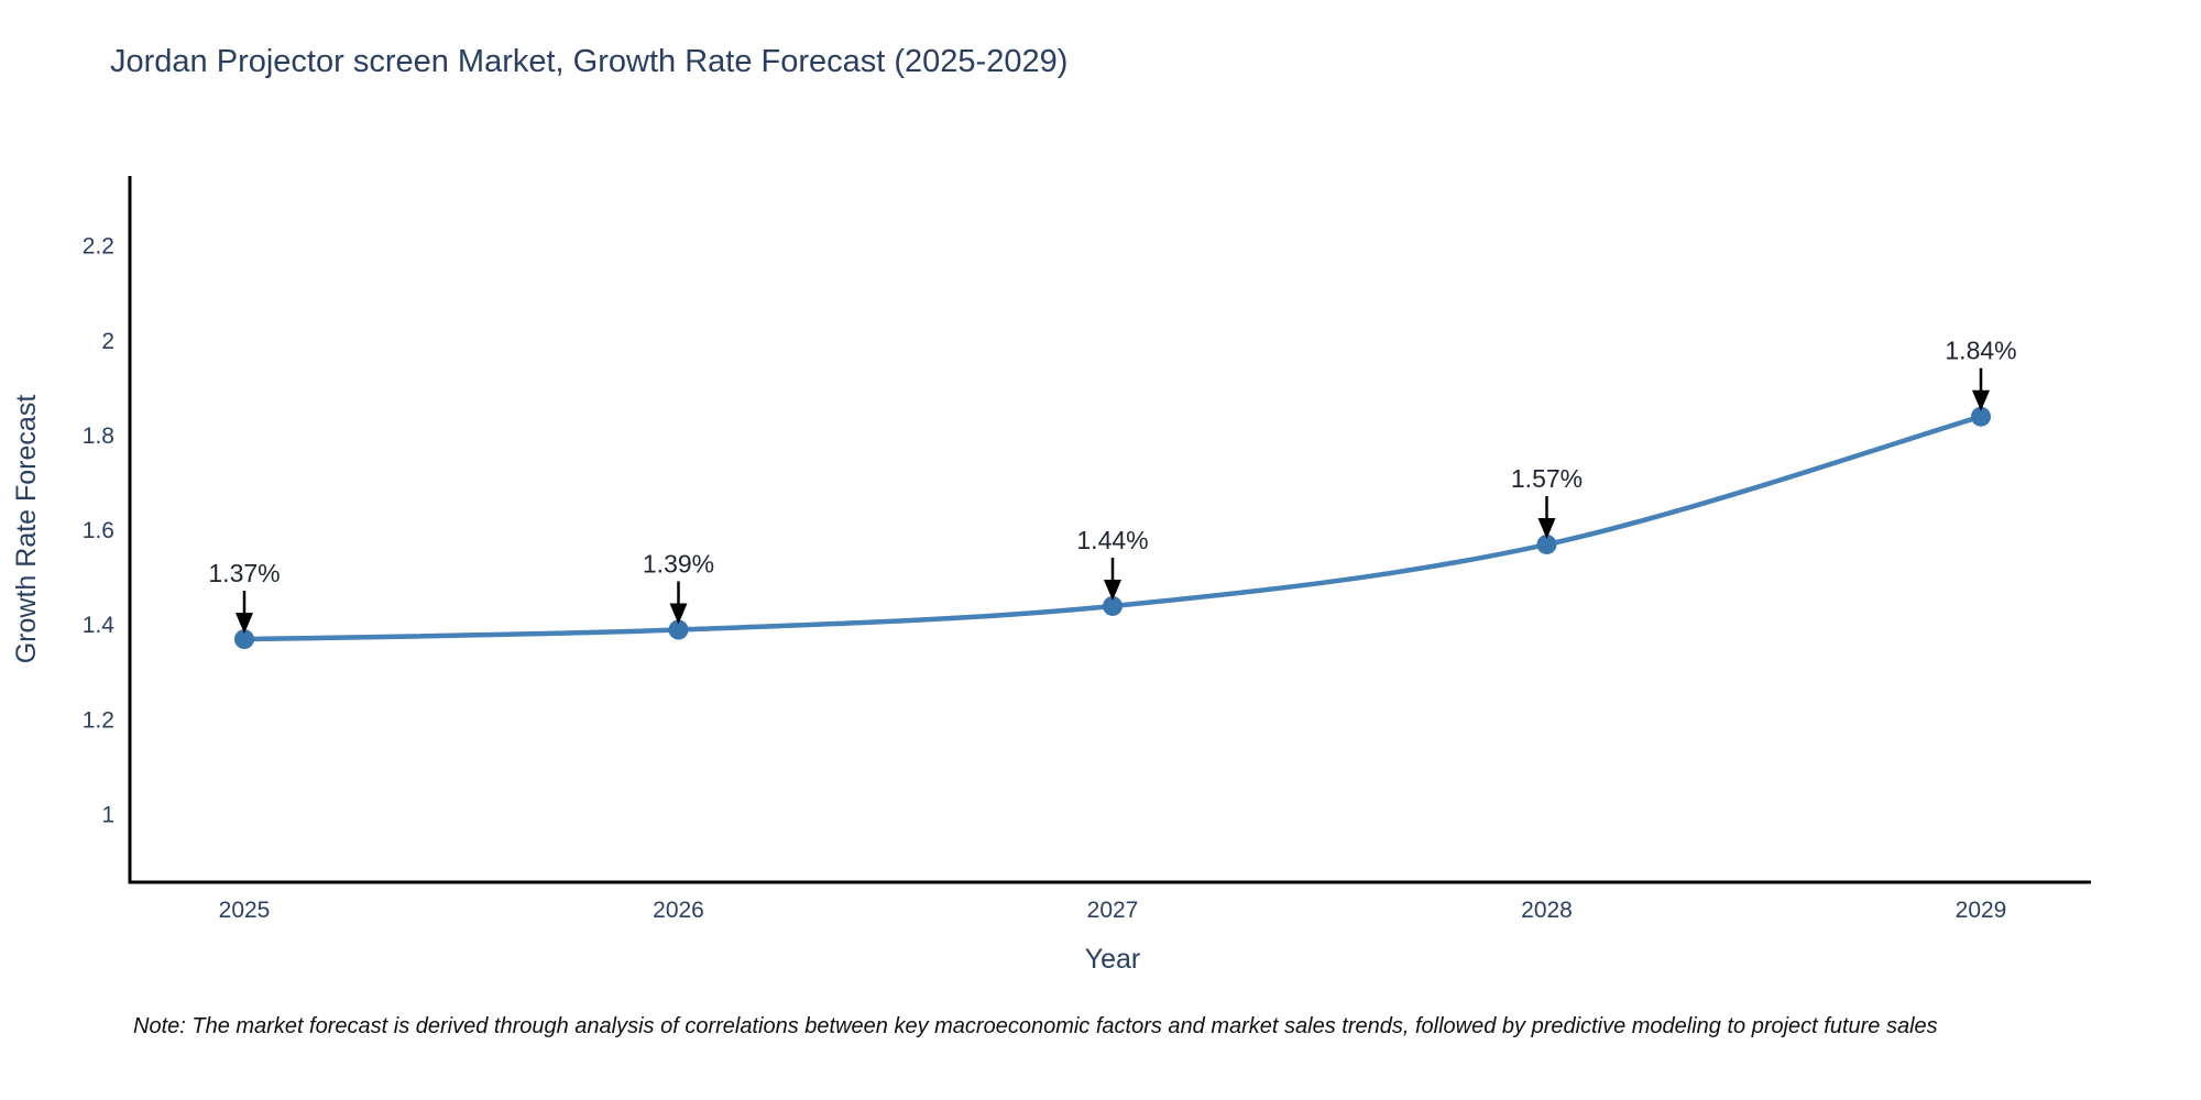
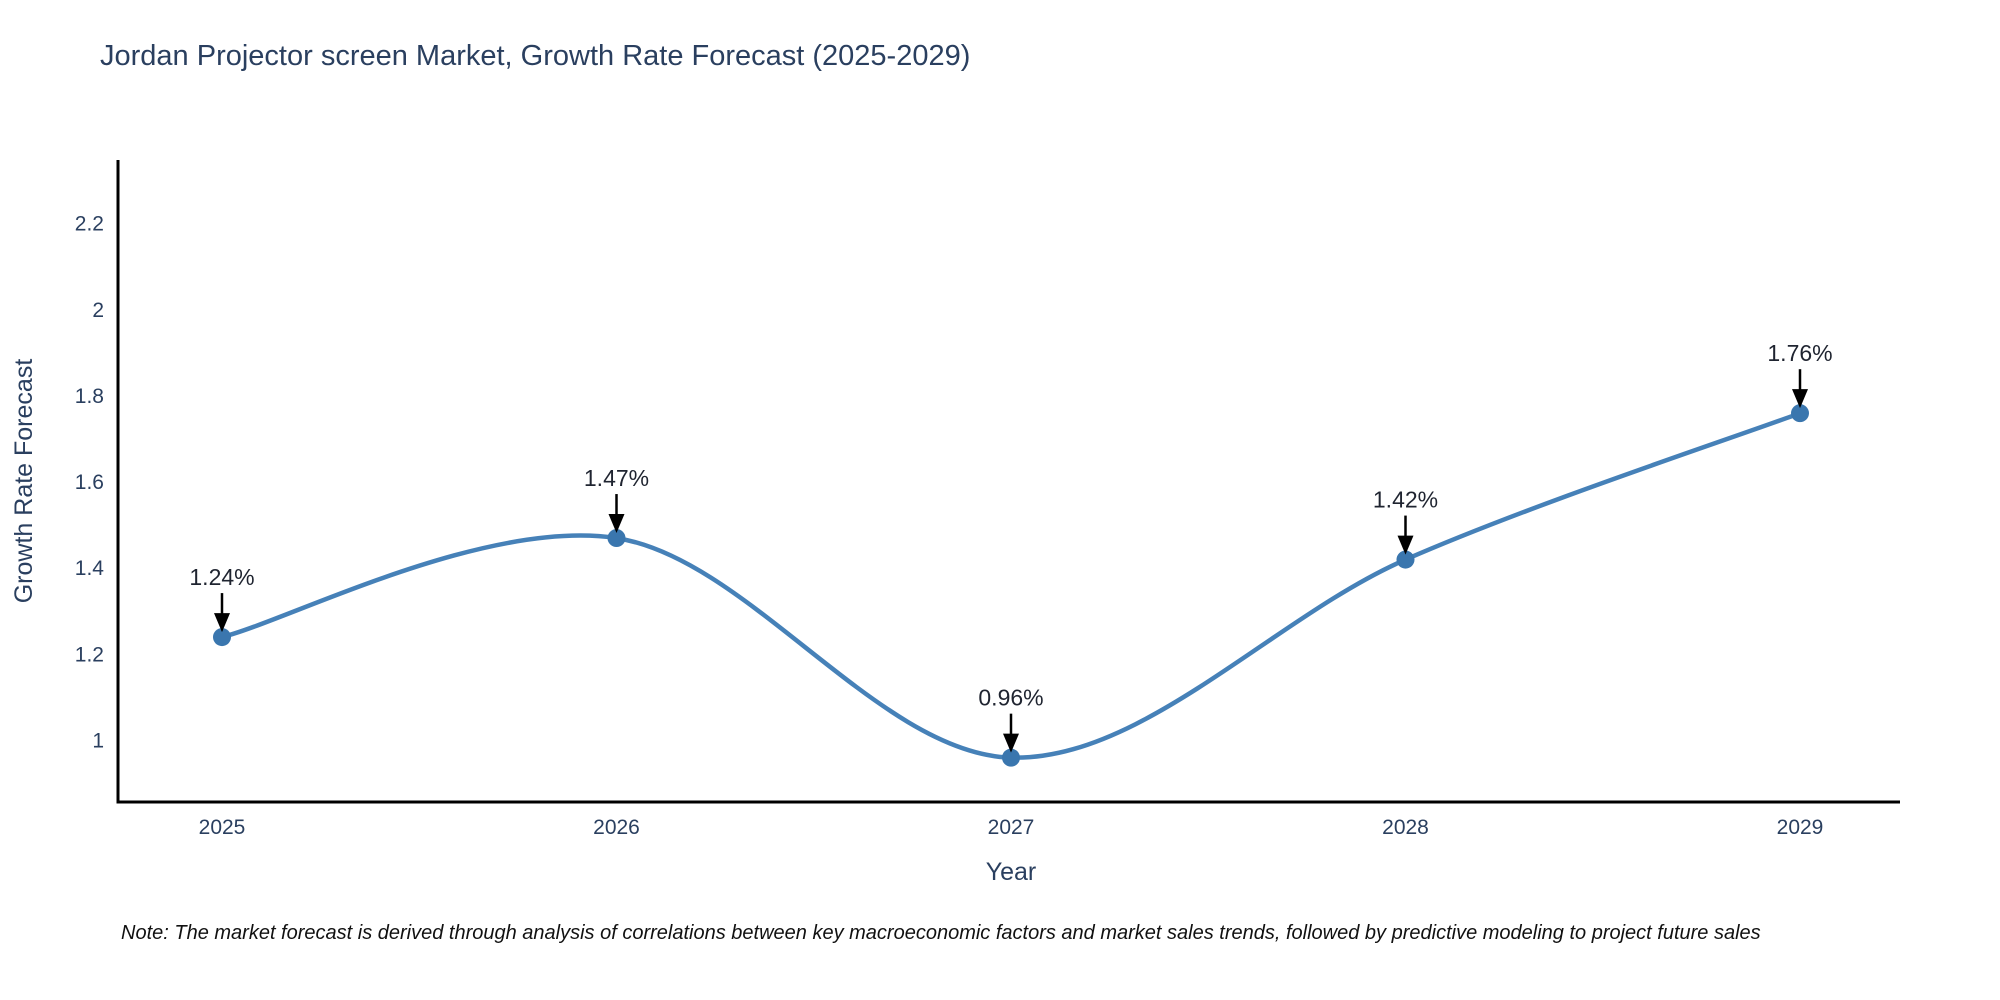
2025: 1.37% -> 1.24%
2026: 1.39% -> 1.47%
2027: 1.44% -> 0.96%
2028: 1.57% -> 1.42%
2029: 1.84% -> 1.76%
